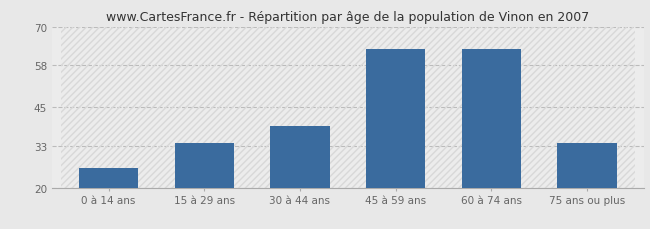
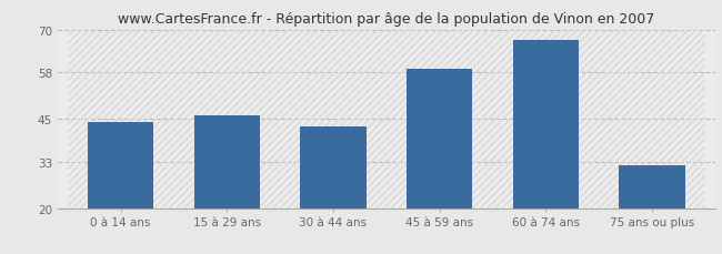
0 à 14 ans: 26 -> 44
15 à 29 ans: 34 -> 46
30 à 44 ans: 39 -> 43
45 à 59 ans: 63 -> 59
60 à 74 ans: 63 -> 67
75 ans ou plus: 34 -> 32
